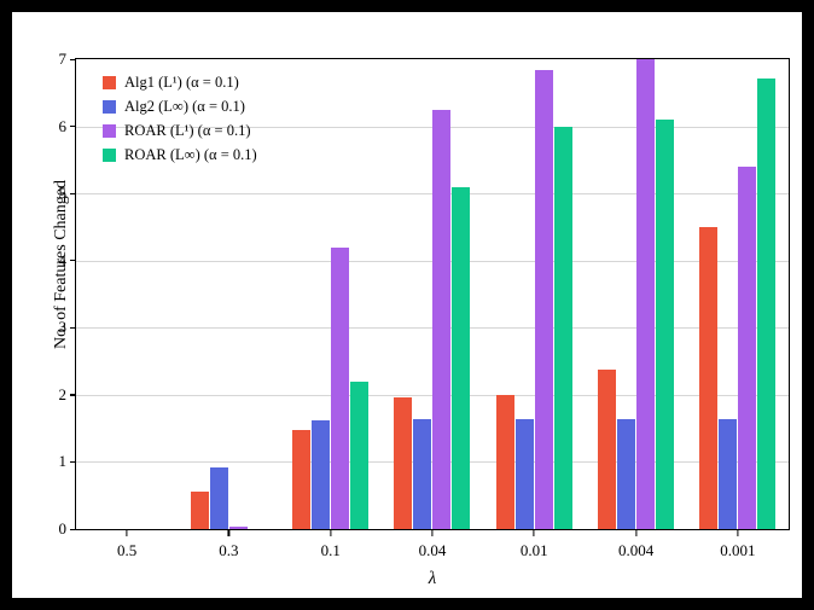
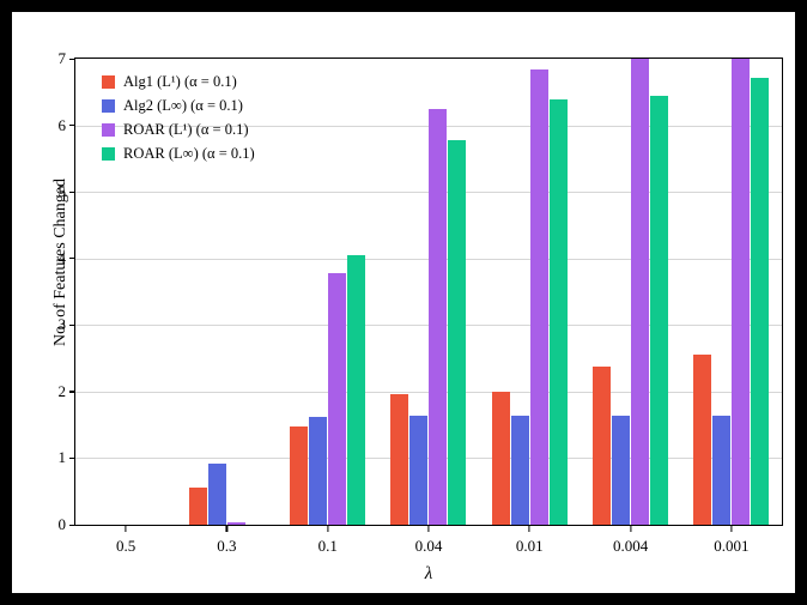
ROAR (L¹) (α = 0.1)/0.1: 4.2 -> 3.8
ROAR (L∞) (α = 0.1)/0.1: 2.2 -> 4.0
ROAR (L∞) (α = 0.1)/0.04: 5.1 -> 5.8
ROAR (L∞) (α = 0.1)/0.01: 6.0 -> 6.4
ROAR (L∞) (α = 0.1)/0.004: 6.1 -> 6.5
Alg1 (L¹) (α = 0.1)/0.001: 4.5 -> 2.5
ROAR (L¹) (α = 0.1)/0.001: 5.4 -> 7.0
